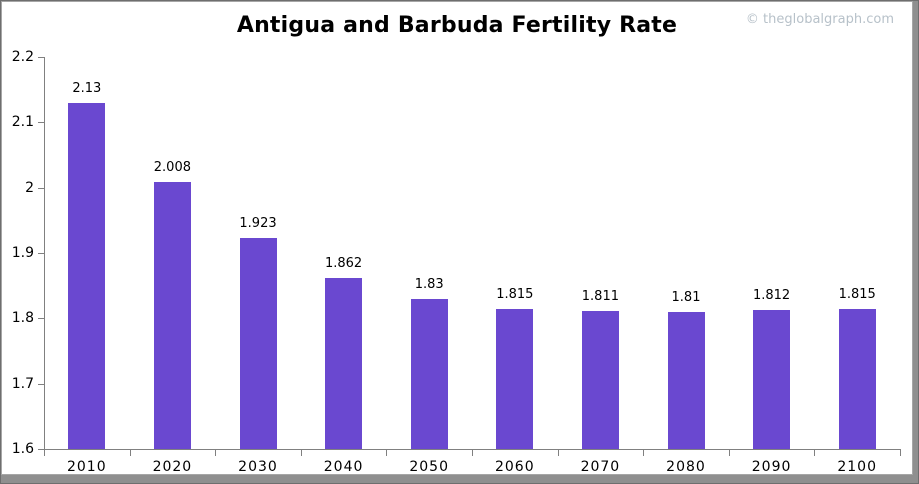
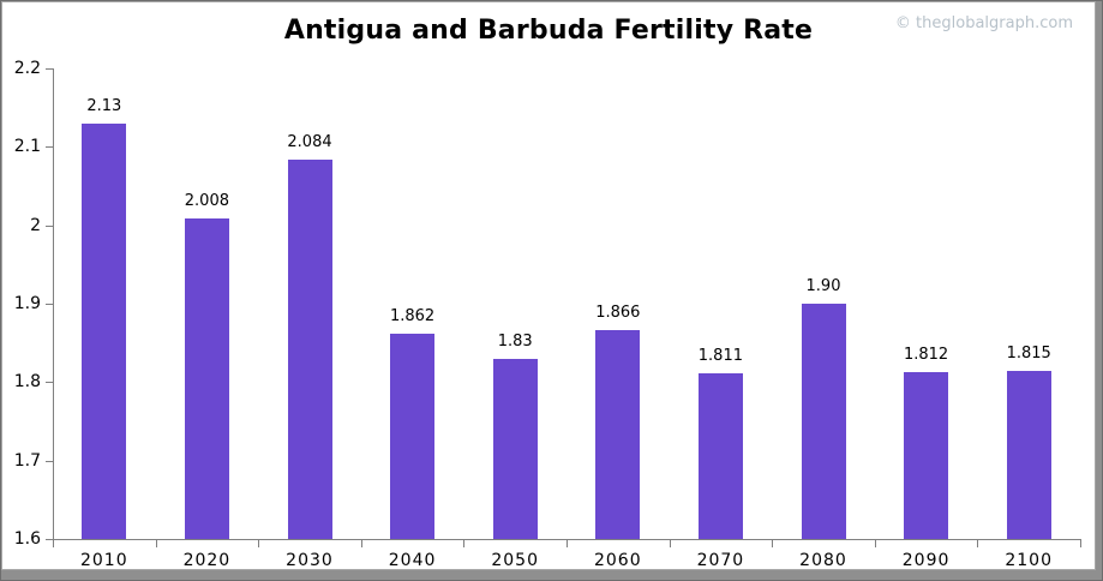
2030: 1.923 -> 2.084
2060: 1.815 -> 1.866
2080: 1.81 -> 1.90
